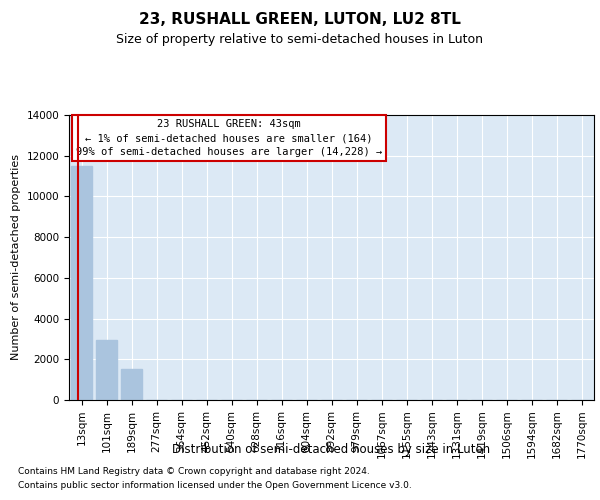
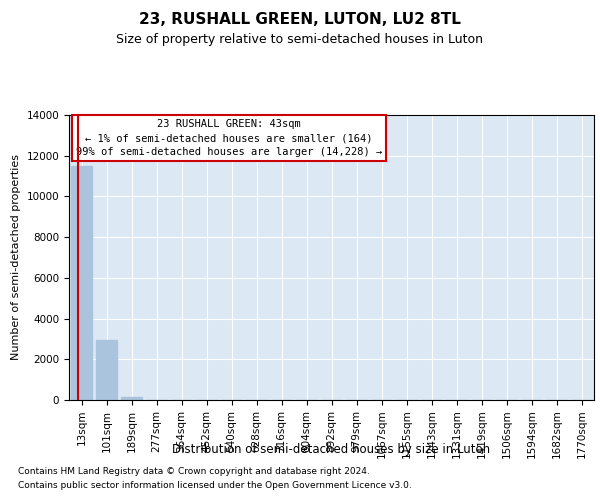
189sqm: 1500 -> 160
